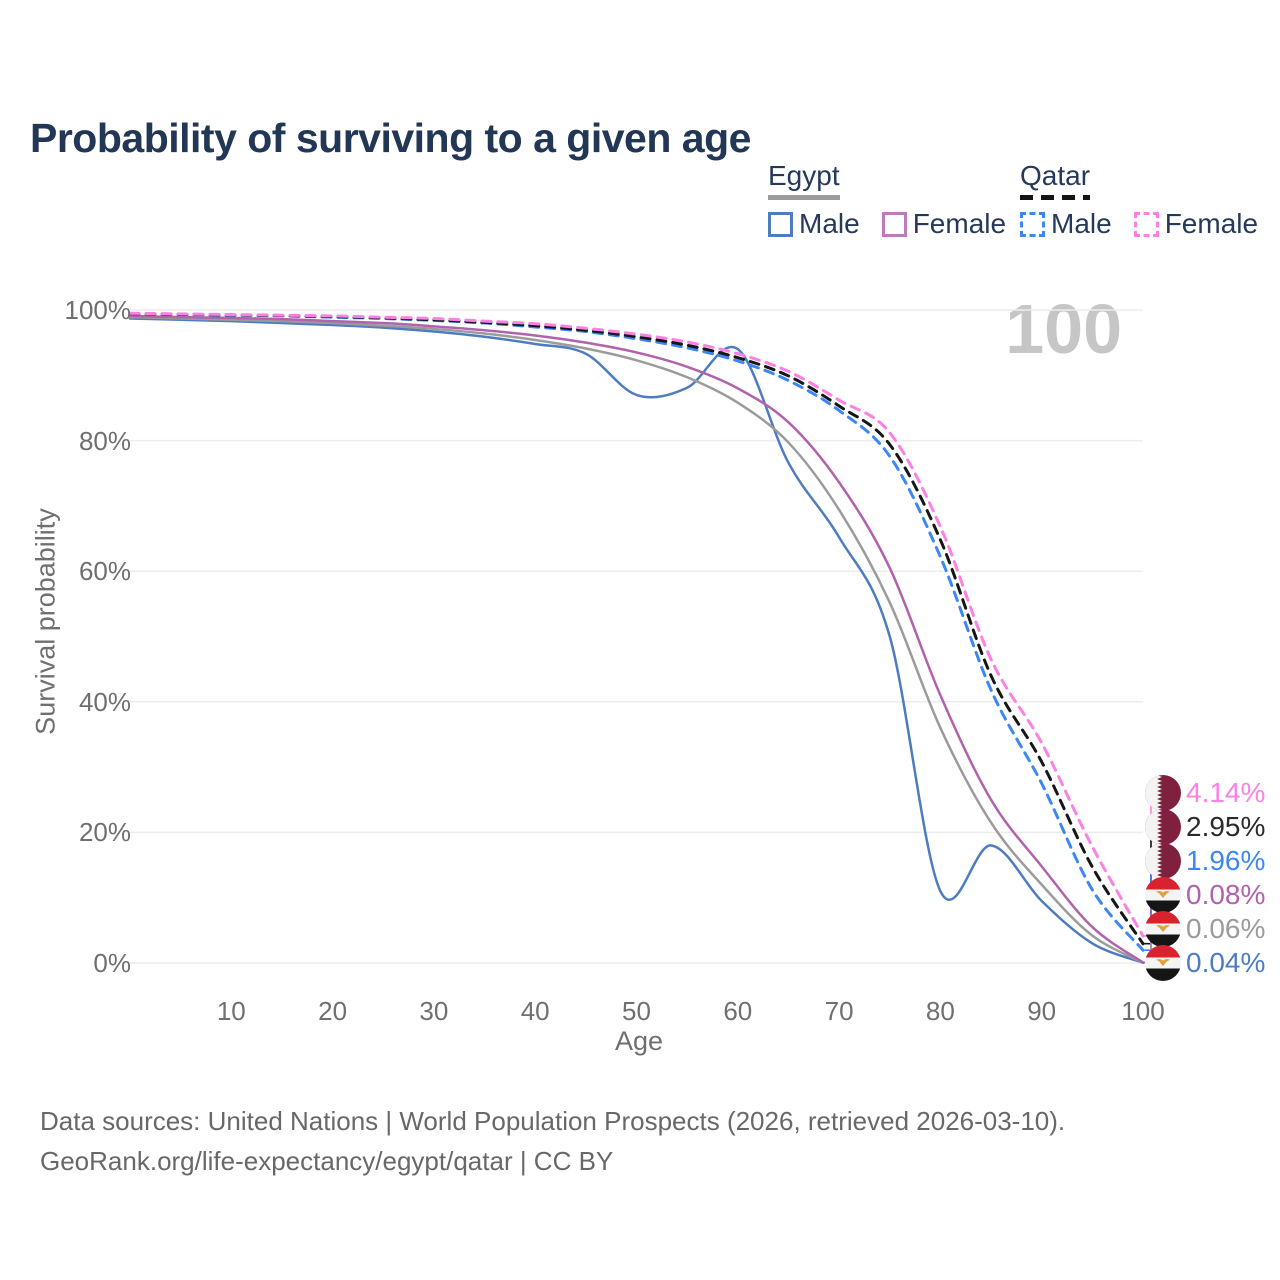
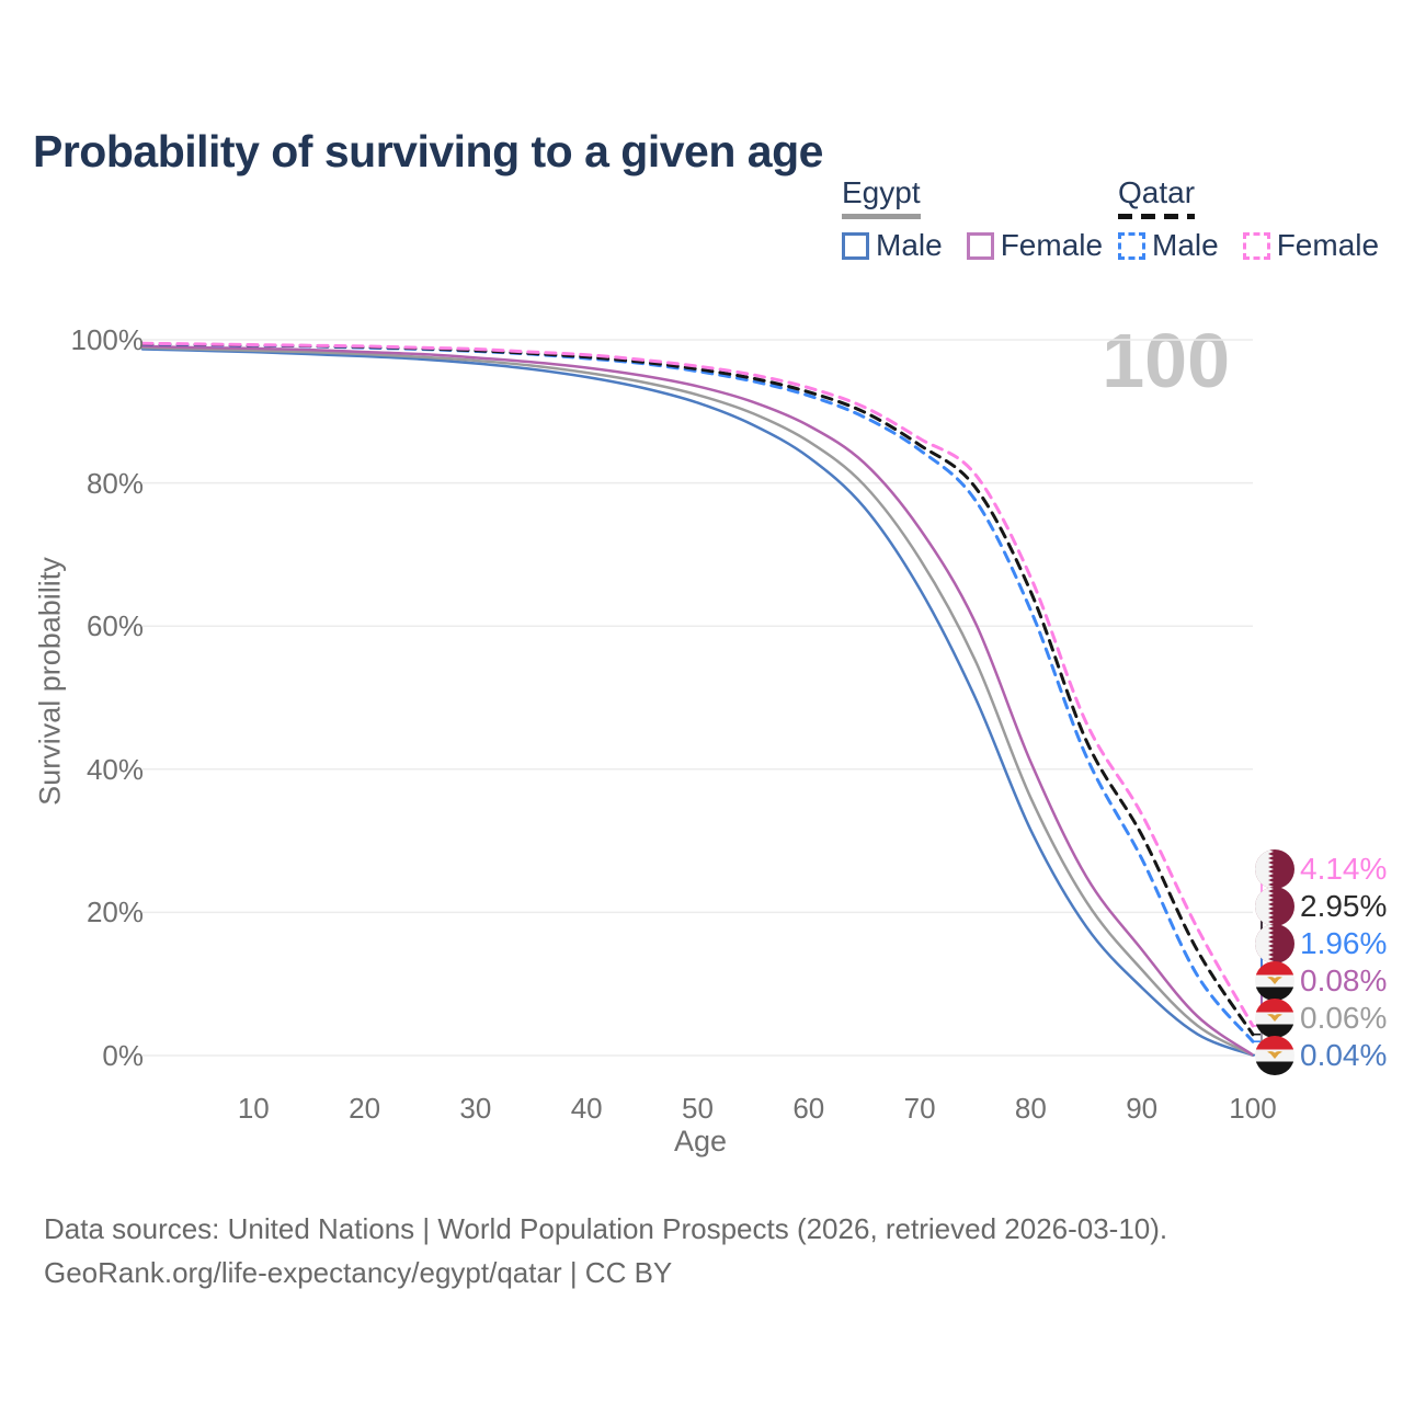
Egypt Male/50: 87% -> 91%
Egypt Male/60: 94% -> 84%
Egypt Male/80: 11% -> 32%
